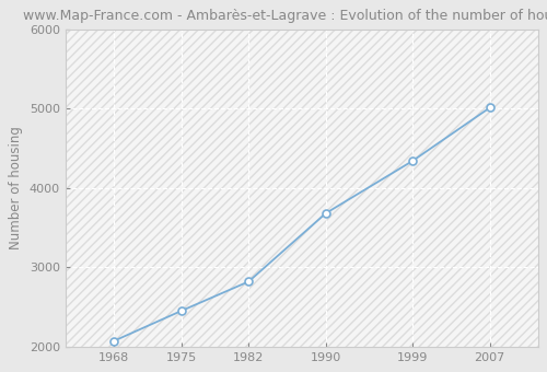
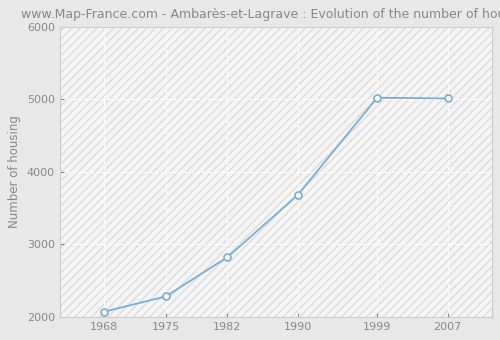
1975: 2450 -> 2280
1999: 4340 -> 5020
